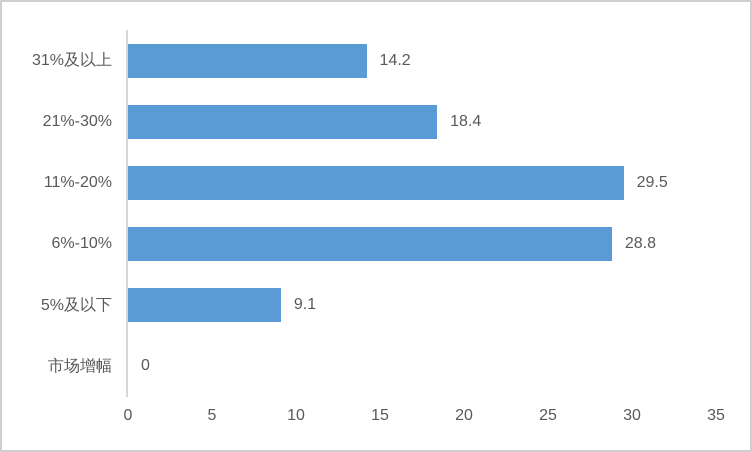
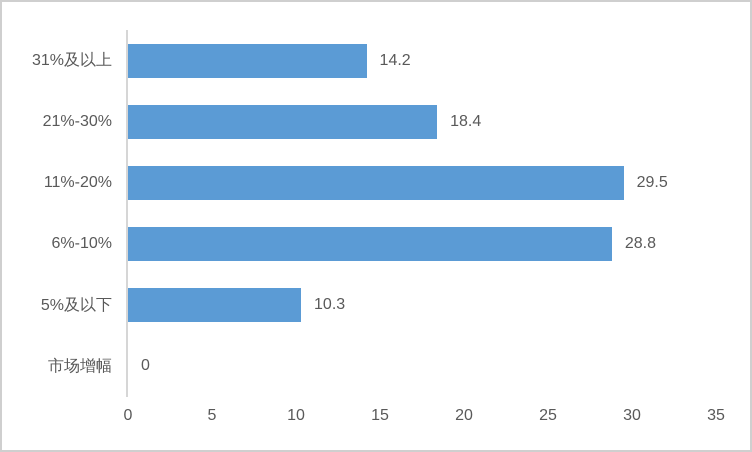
5%及以下: 9.1 -> 10.3
